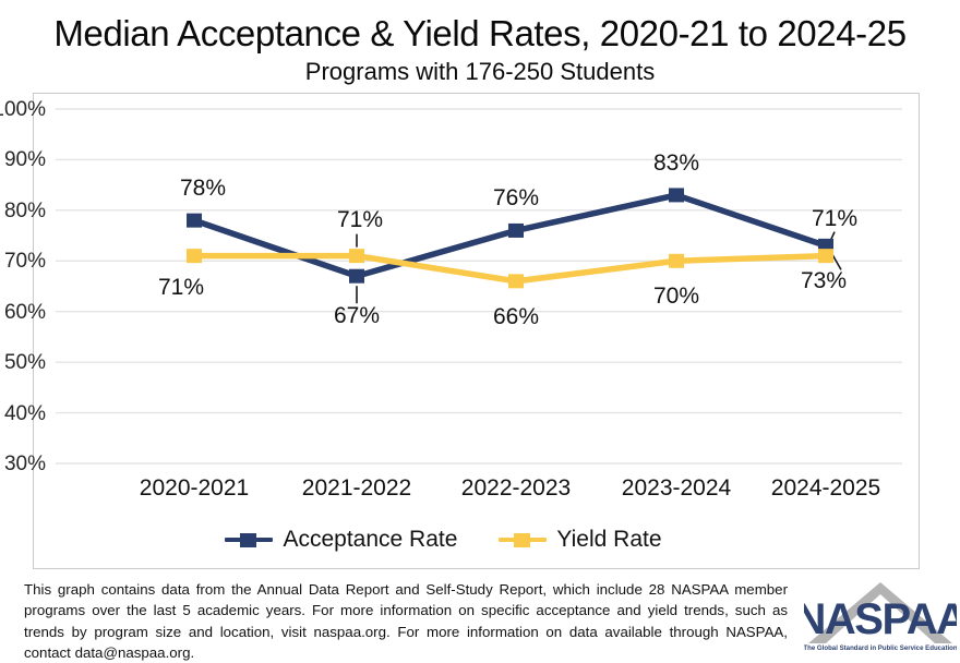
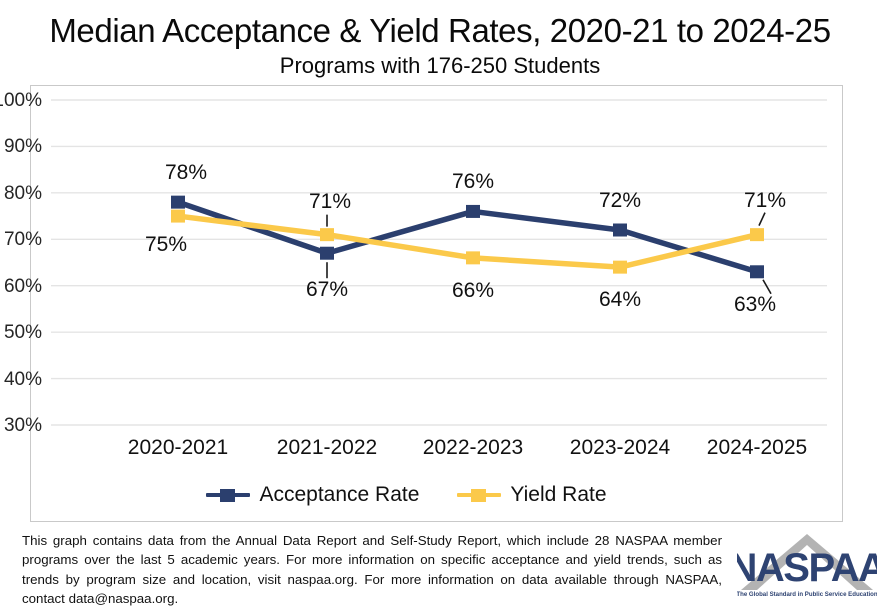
Yield Rate/2020-2021: 71% -> 75%
Acceptance Rate/2023-2024: 83% -> 72%
Yield Rate/2023-2024: 70% -> 64%
Acceptance Rate/2024-2025: 73% -> 63%
